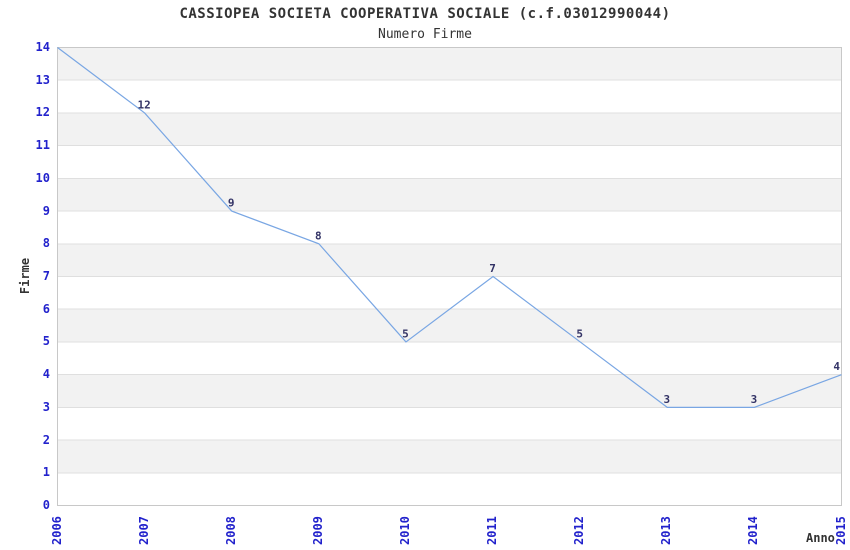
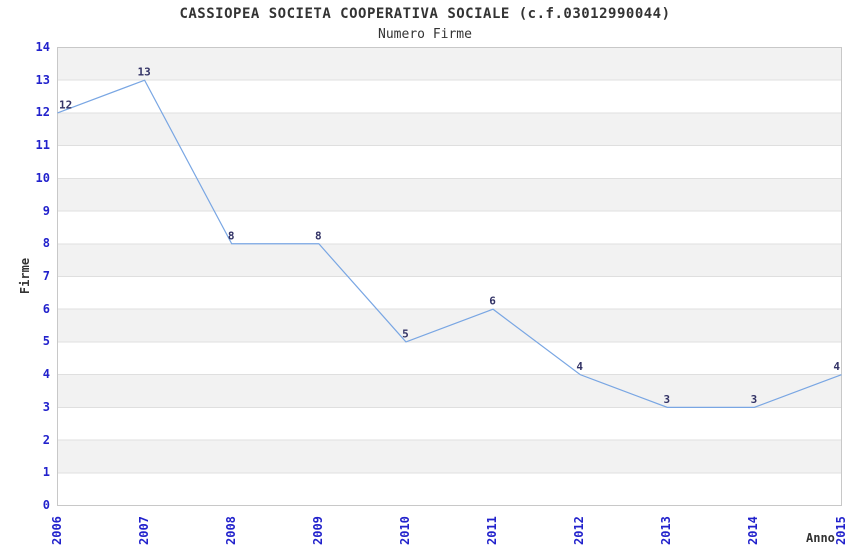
2006: 14 -> 12
2007: 12 -> 13
2008: 9 -> 8
2011: 7 -> 6
2012: 5 -> 4
